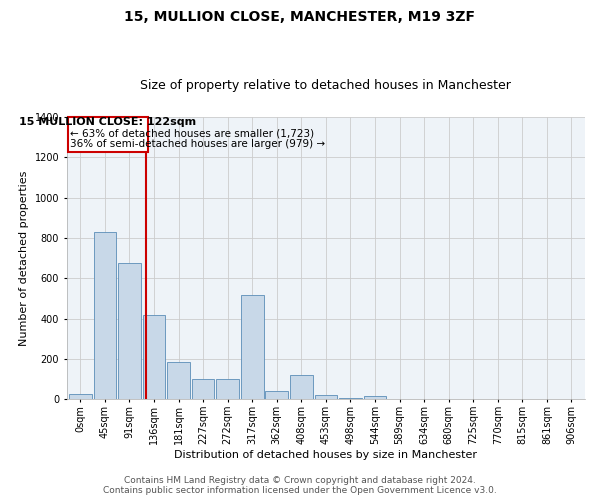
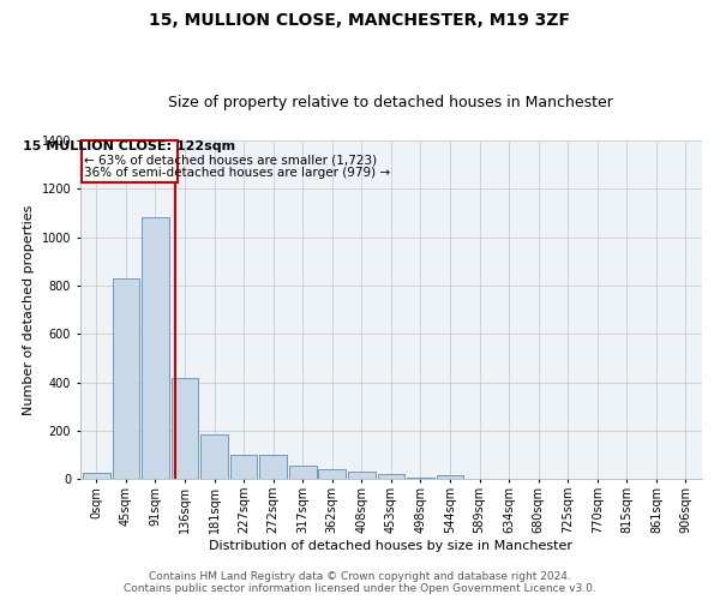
91sqm: 675 -> 1080
317sqm: 515 -> 55
408sqm: 120 -> 30
